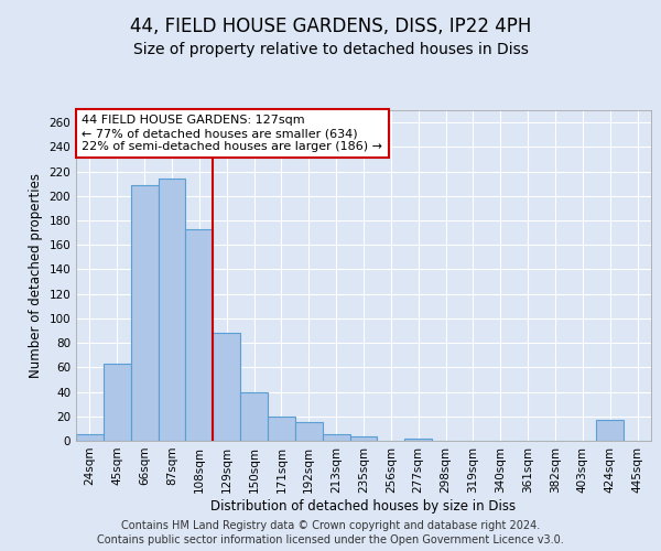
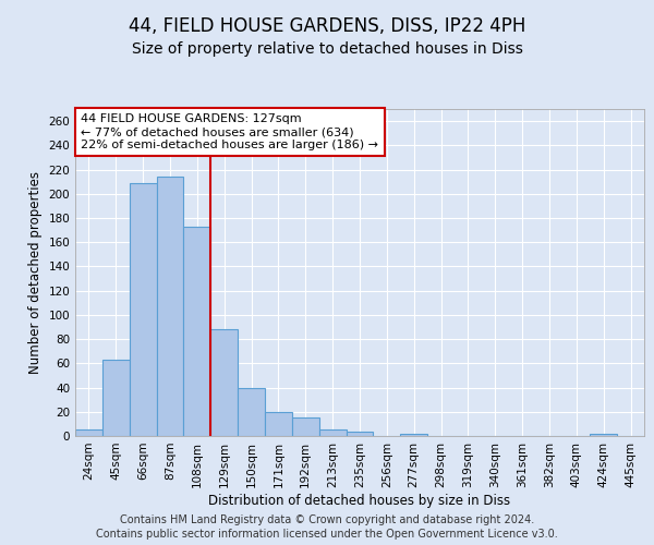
424sqm: 17 -> 2
